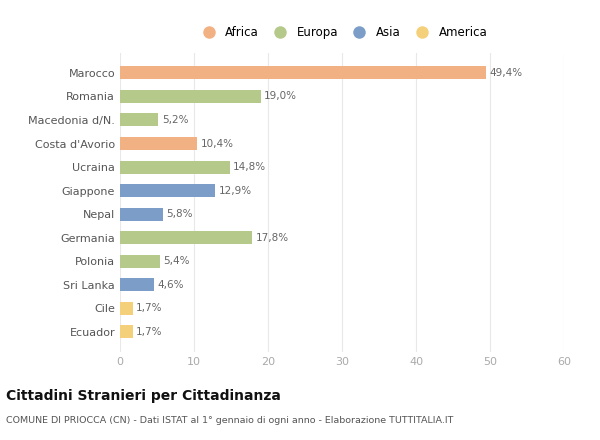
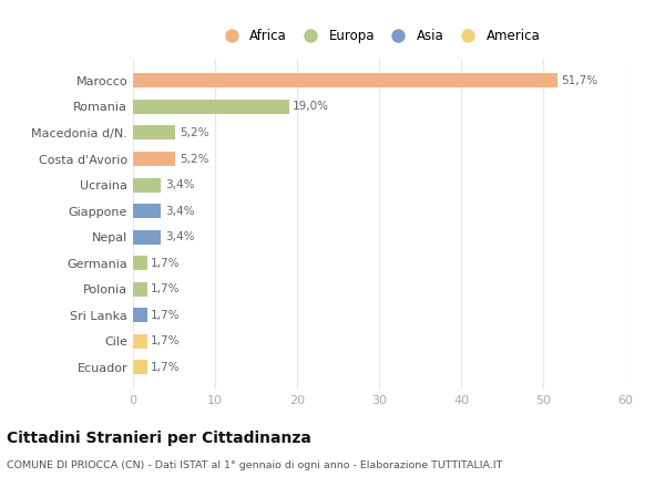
Marocco: 49,4% -> 51,7%
Costa d'Avorio: 10,4% -> 5,2%
Ucraina: 14,8% -> 3,4%
Giappone: 12,9% -> 3,4%
Nepal: 5,8% -> 3,4%
Germania: 17,8% -> 1,7%
Polonia: 5,4% -> 1,7%
Sri Lanka: 4,6% -> 1,7%
